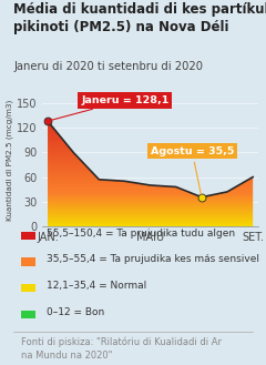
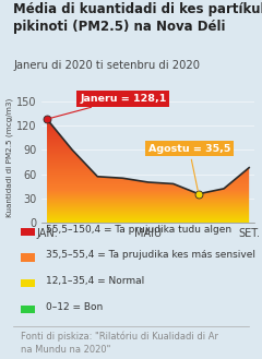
SET.: 60 -> 68
